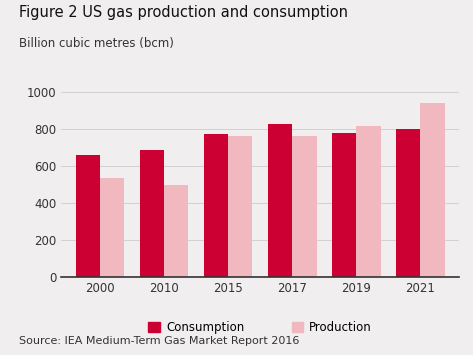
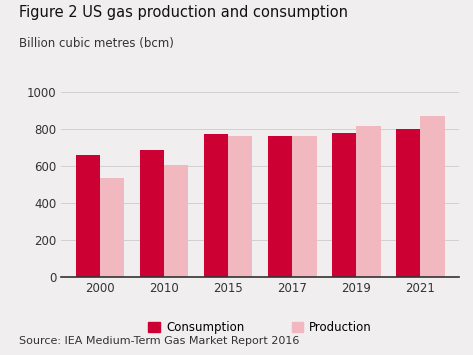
Production/2010: 500 -> 600
Consumption/2017: 830 -> 760
Production/2021: 940 -> 870
